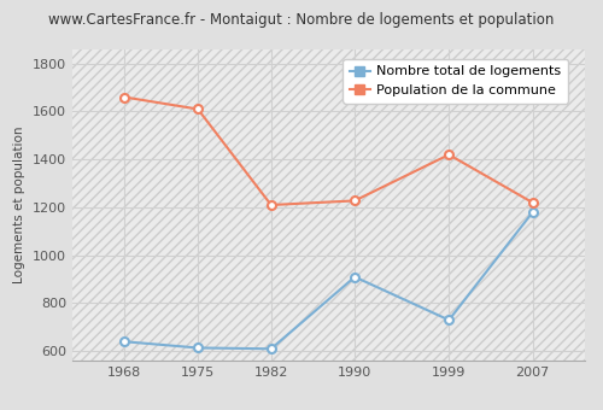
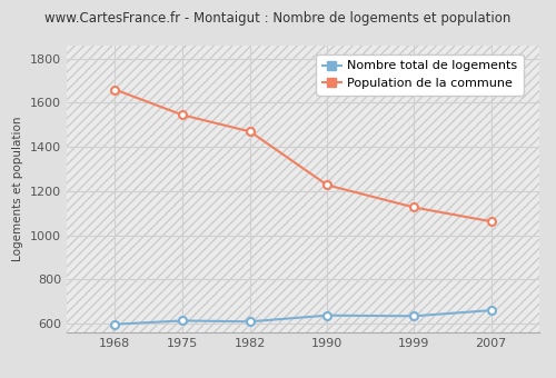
Nombre total de logements/1968: 640 -> 600
Population de la commune/1975: 1610 -> 1540
Population de la commune/1982: 1210 -> 1470
Nombre total de logements/1990: 910 -> 640
Nombre total de logements/1999: 730 -> 640
Population de la commune/1999: 1420 -> 1130
Nombre total de logements/2007: 1180 -> 660
Population de la commune/2007: 1220 -> 1060
